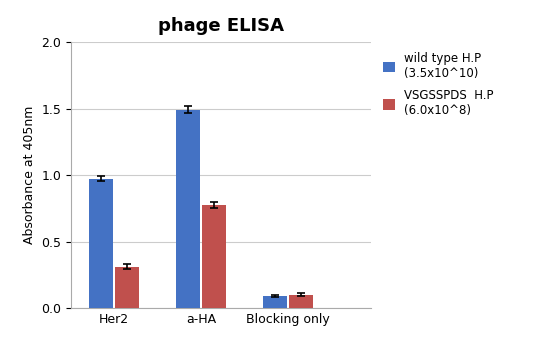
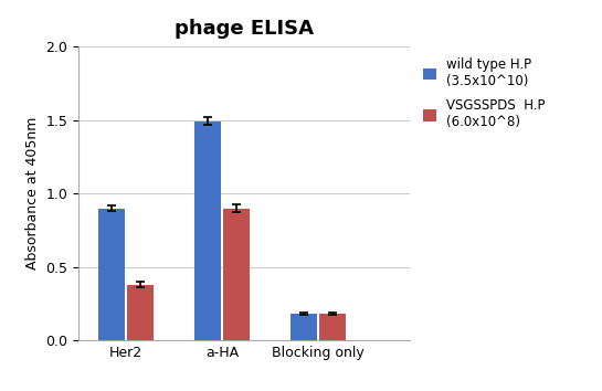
wild type H.P (3.5x10^10)/Her2: 0.97 -> 0.90
VSGSSPDS H.P (6.0x10^8)/Her2: 0.31 -> 0.38
VSGSSPDS H.P (6.0x10^8)/a-HA: 0.78 -> 0.90
wild type H.P (3.5x10^10)/Blocking only: 0.09 -> 0.18
VSGSSPDS H.P (6.0x10^8)/Blocking only: 0.10 -> 0.18
